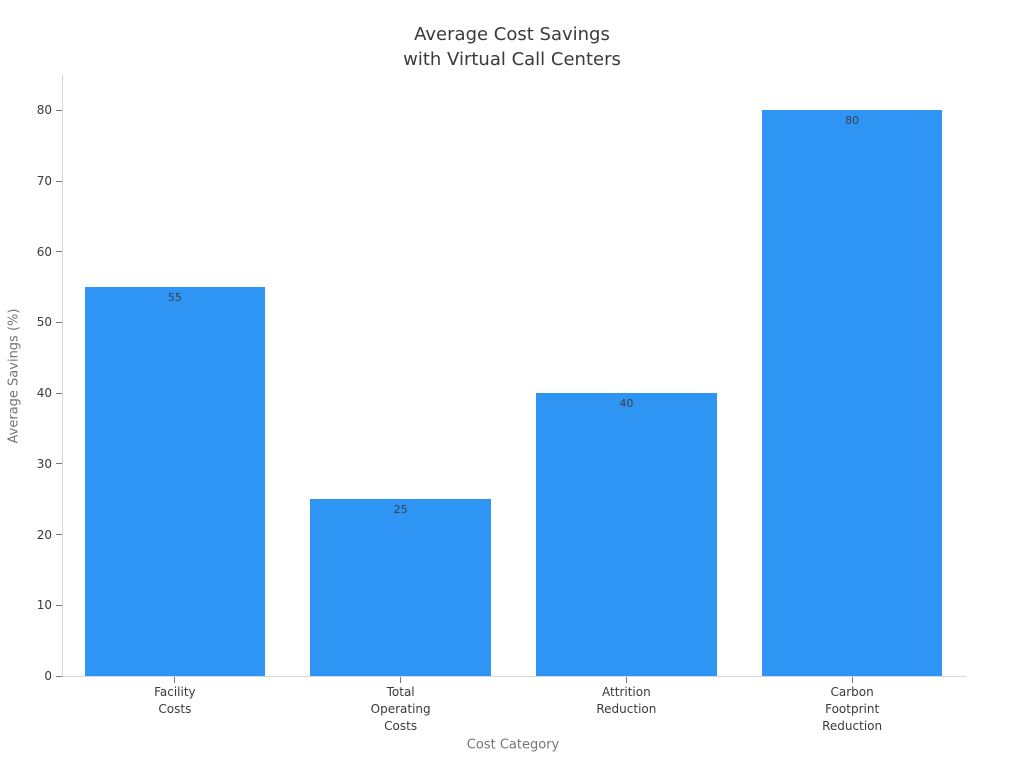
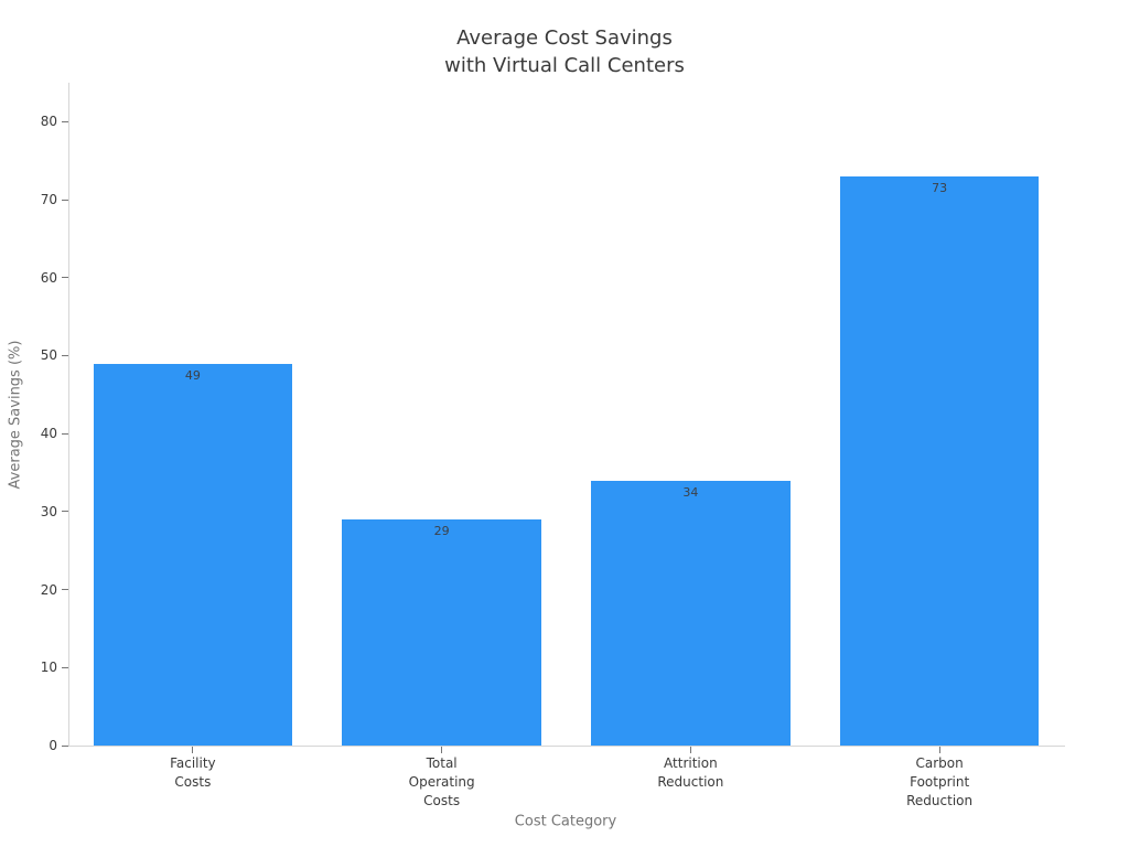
Facility Costs: 55 -> 49
Total Operating Costs: 25 -> 29
Attrition Reduction: 40 -> 34
Carbon Footprint Reduction: 80 -> 73
